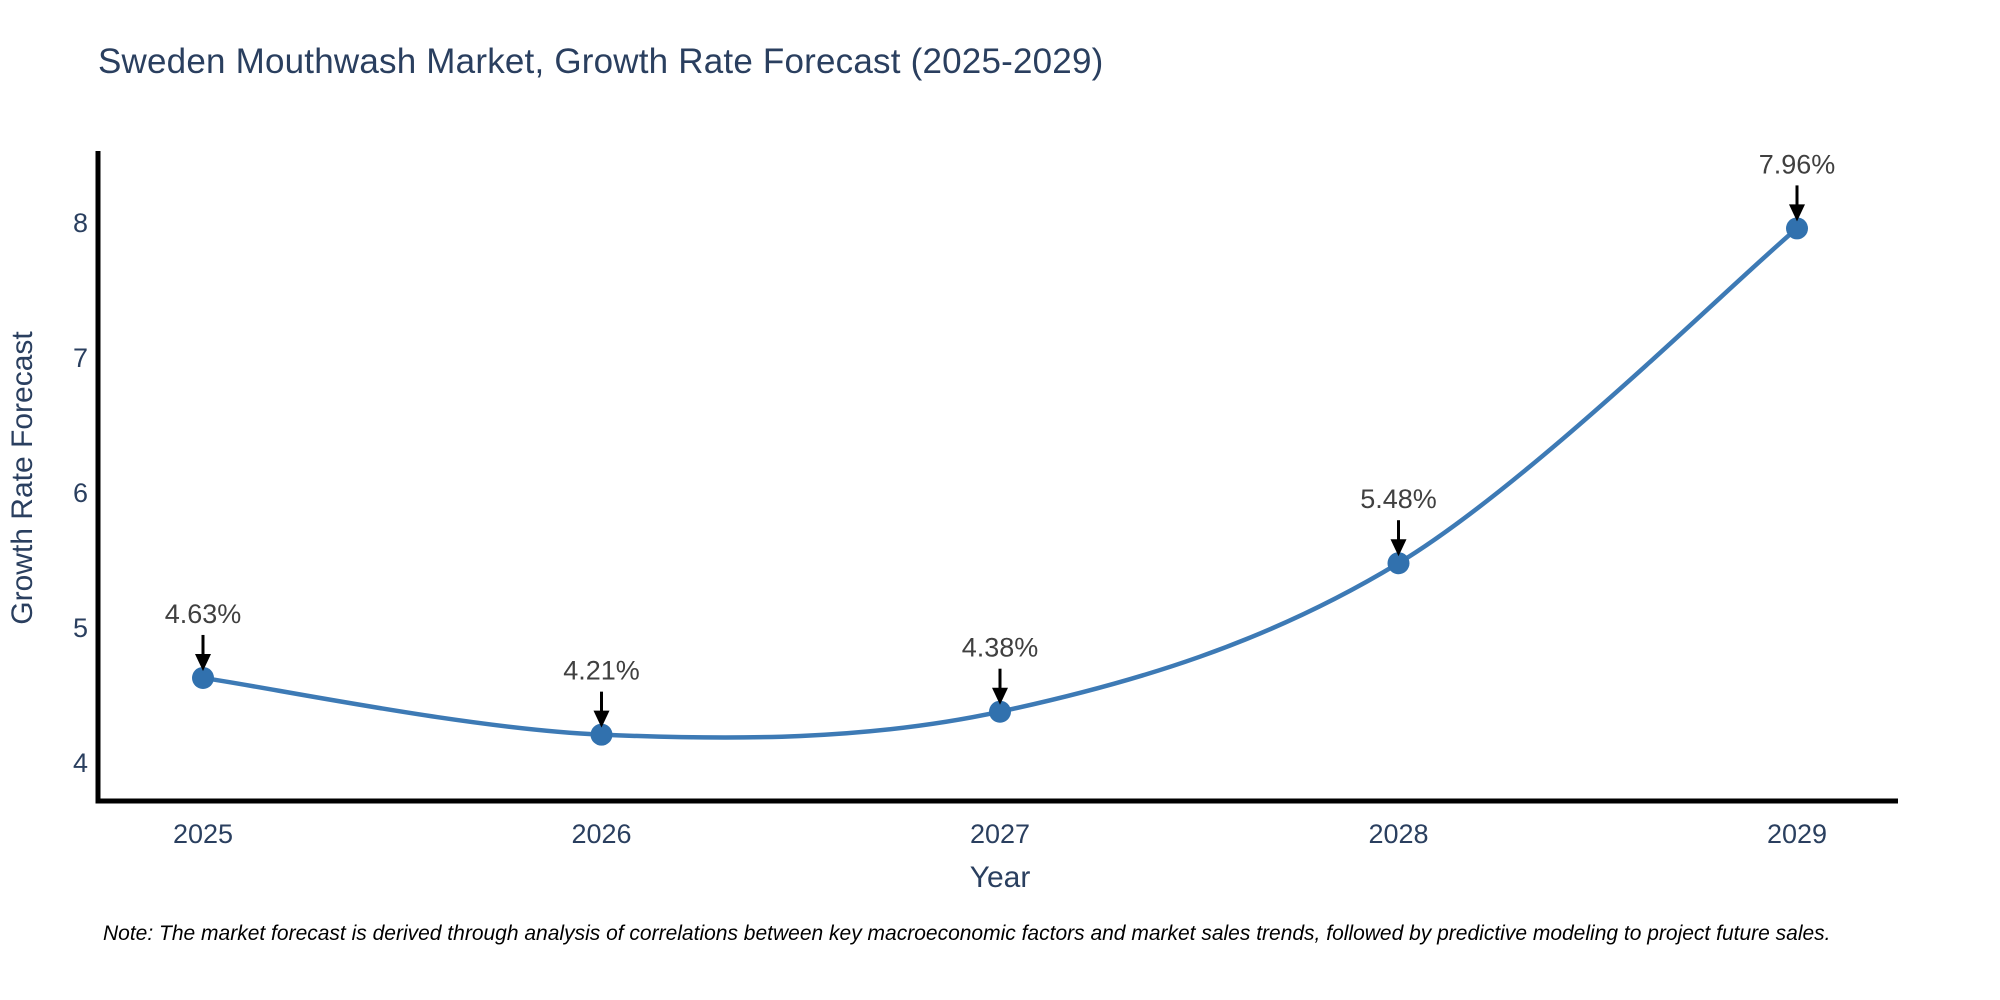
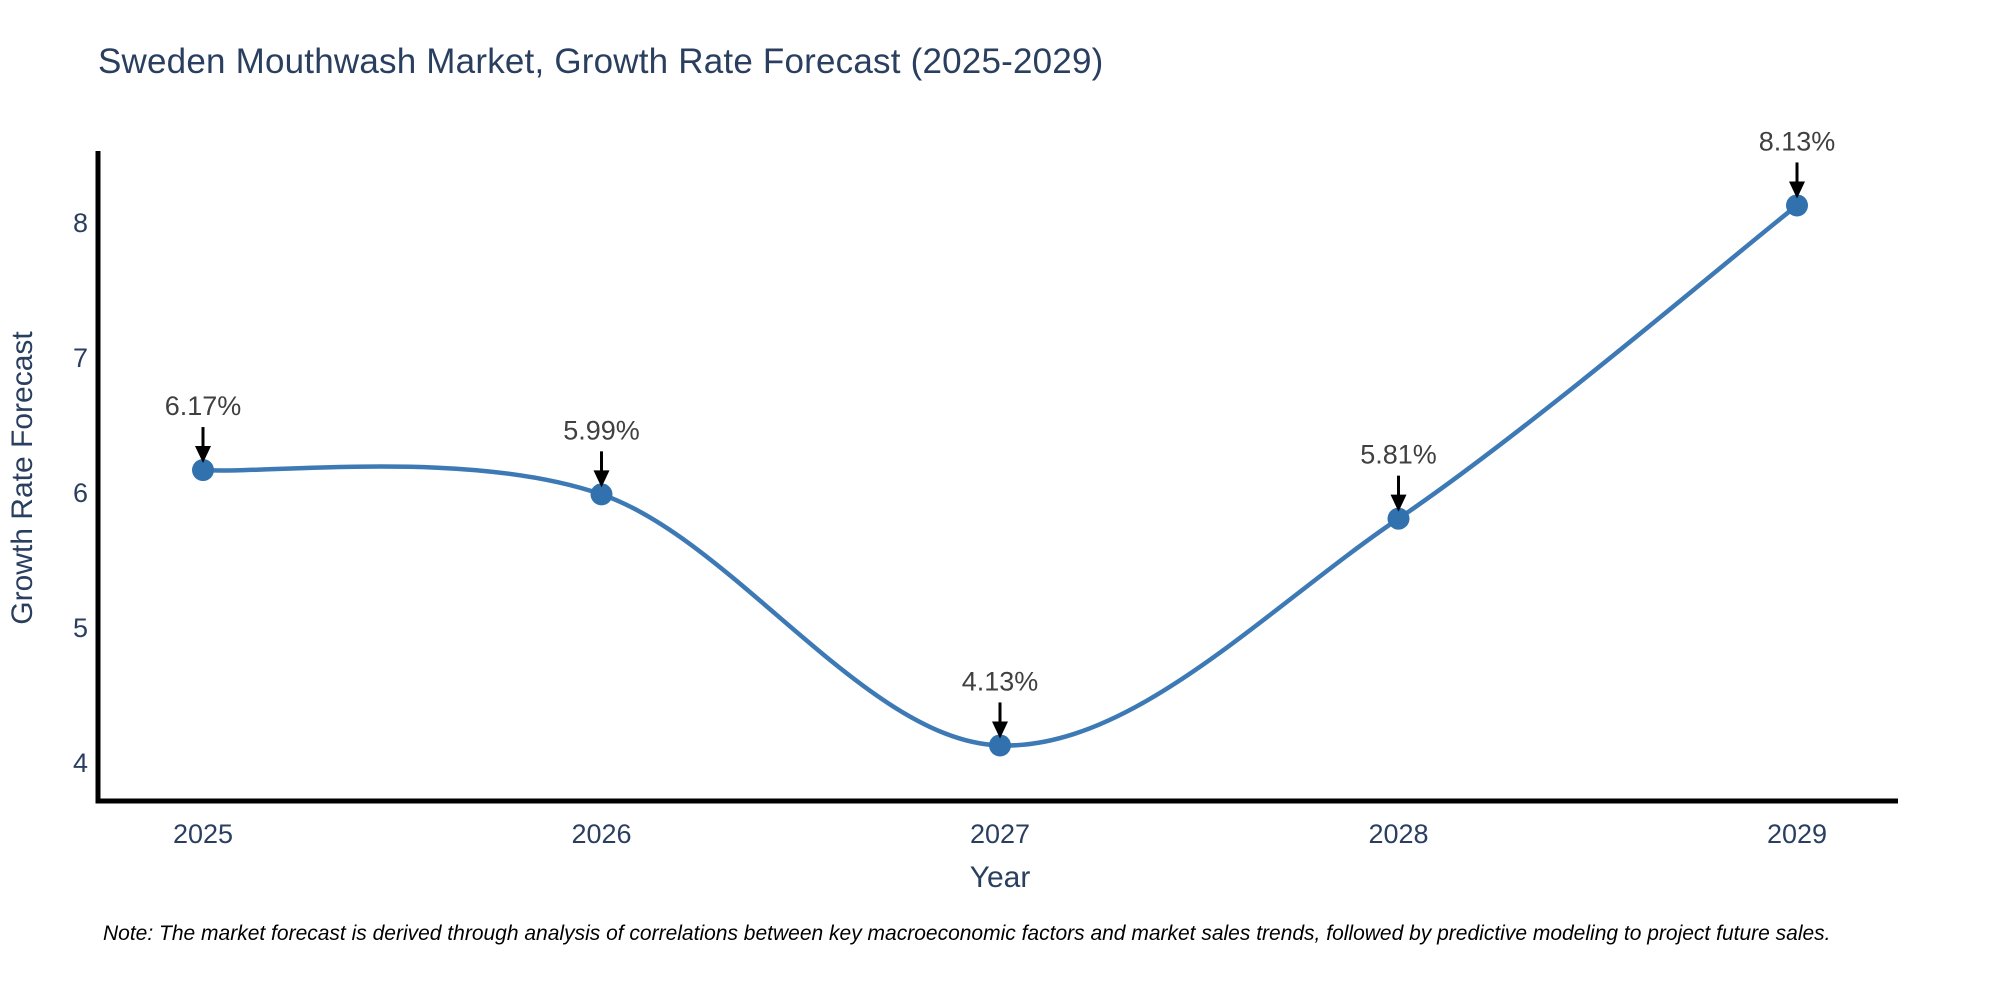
2025: 4.63% -> 6.17%
2026: 4.21% -> 5.99%
2027: 4.38% -> 4.13%
2028: 5.48% -> 5.81%
2029: 7.96% -> 8.13%
